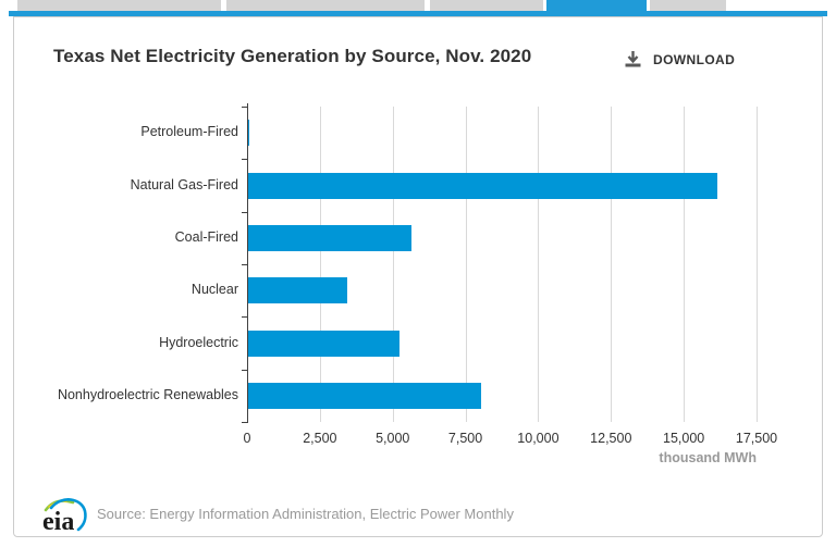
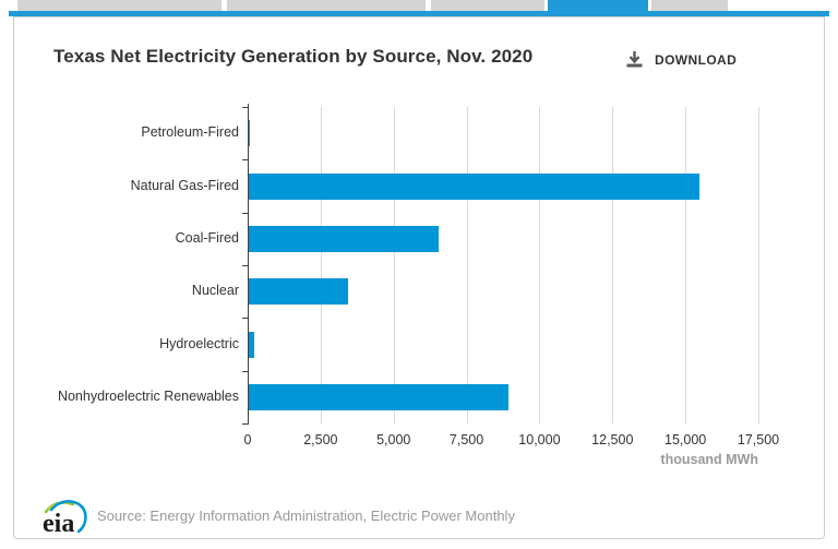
Natural Gas-Fired: 16100 -> 15400
Coal-Fired: 5600 -> 6500
Hydroelectric: 5200 -> 200
Nonhydroelectric Renewables: 8000 -> 8900
